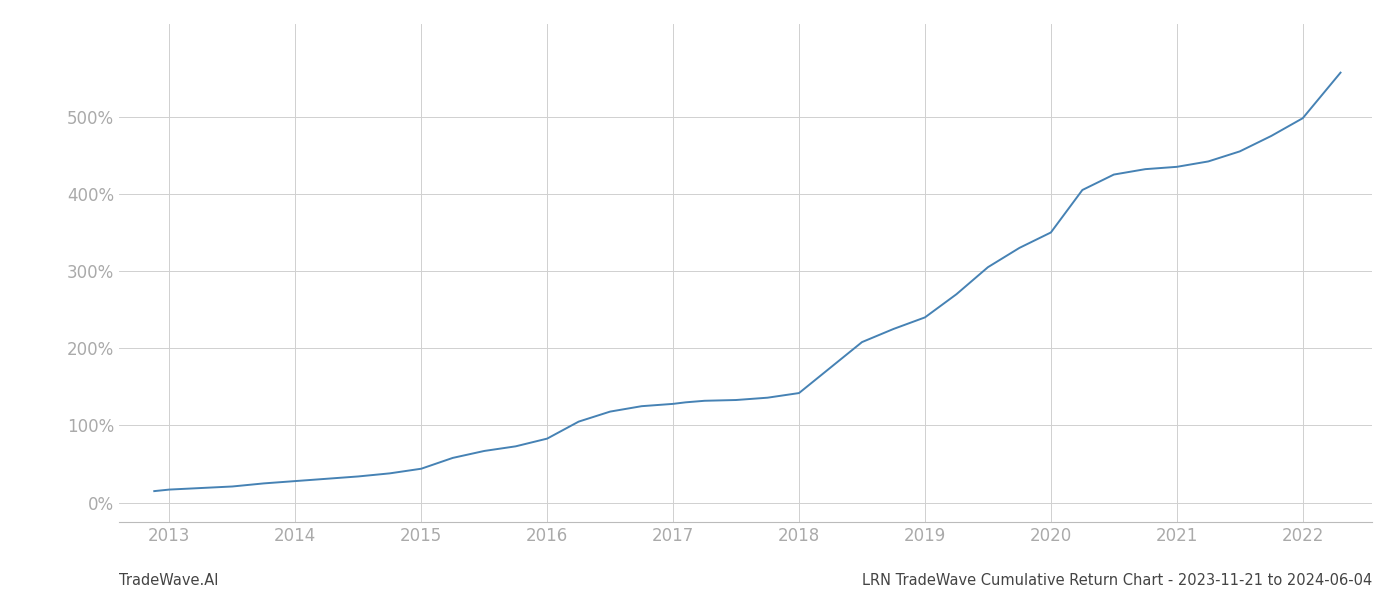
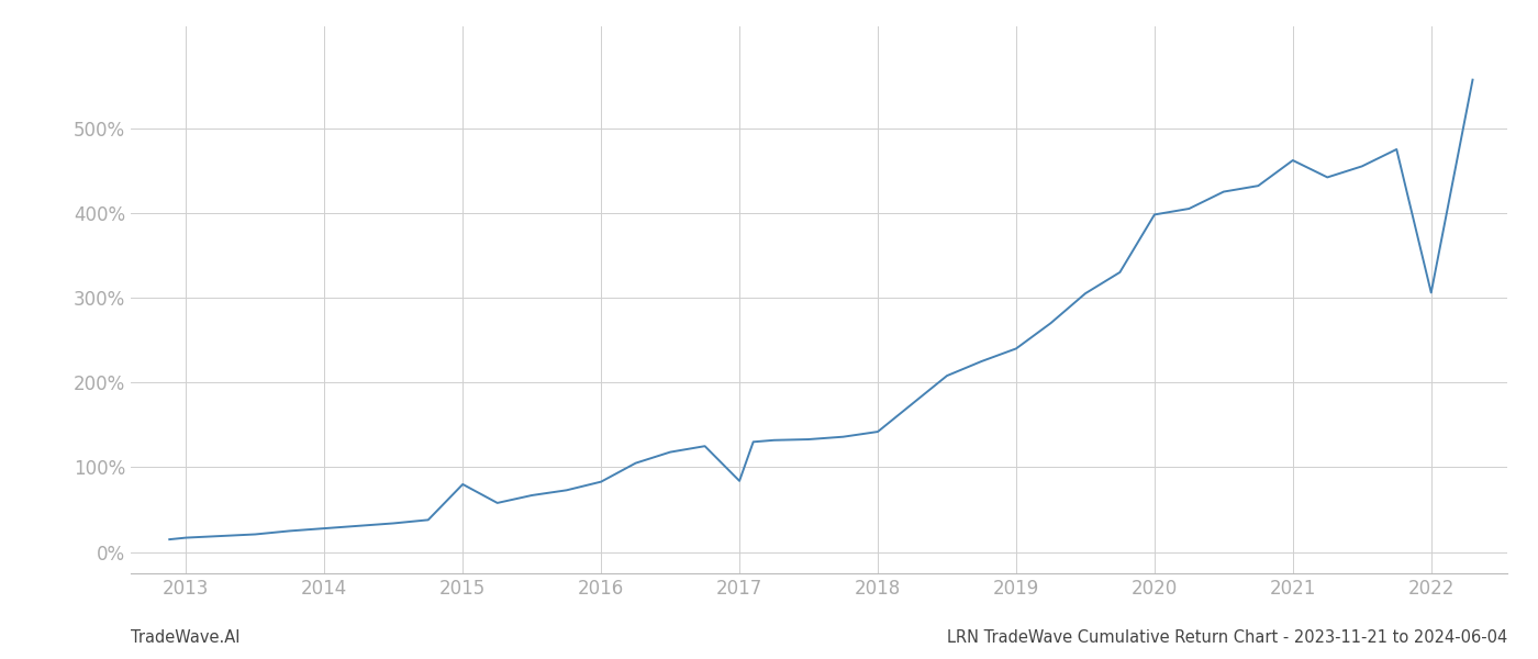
2015: 44% -> 80%
2017: 128% -> 84%
2020: 350% -> 398%
2021: 435% -> 462%
2022: 498% -> 306%
